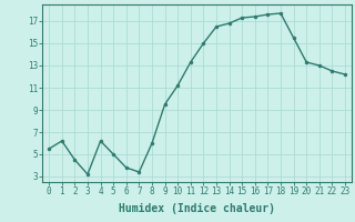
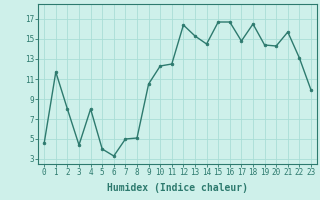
0: 5.5 -> 4.6
1: 6.2 -> 11.7
2: 4.5 -> 8.0
3: 3.2 -> 4.4
4: 6.2 -> 8.0
5: 5.0 -> 4.0
6: 3.8 -> 3.3
7: 3.4 -> 5.0
8: 6.0 -> 5.1
9: 9.5 -> 10.5
10: 11.2 -> 12.3
11: 13.3 -> 12.5
12: 15.0 -> 16.4
13: 16.5 -> 15.3
14: 16.8 -> 14.5
15: 17.3 -> 16.7
16: 17.4 -> 16.7
17: 17.6 -> 14.8
18: 17.7 -> 16.5
19: 15.5 -> 14.4
20: 13.3 -> 14.3
21: 13.0 -> 15.7
22: 12.5 -> 13.1
23: 12.2 -> 9.9
